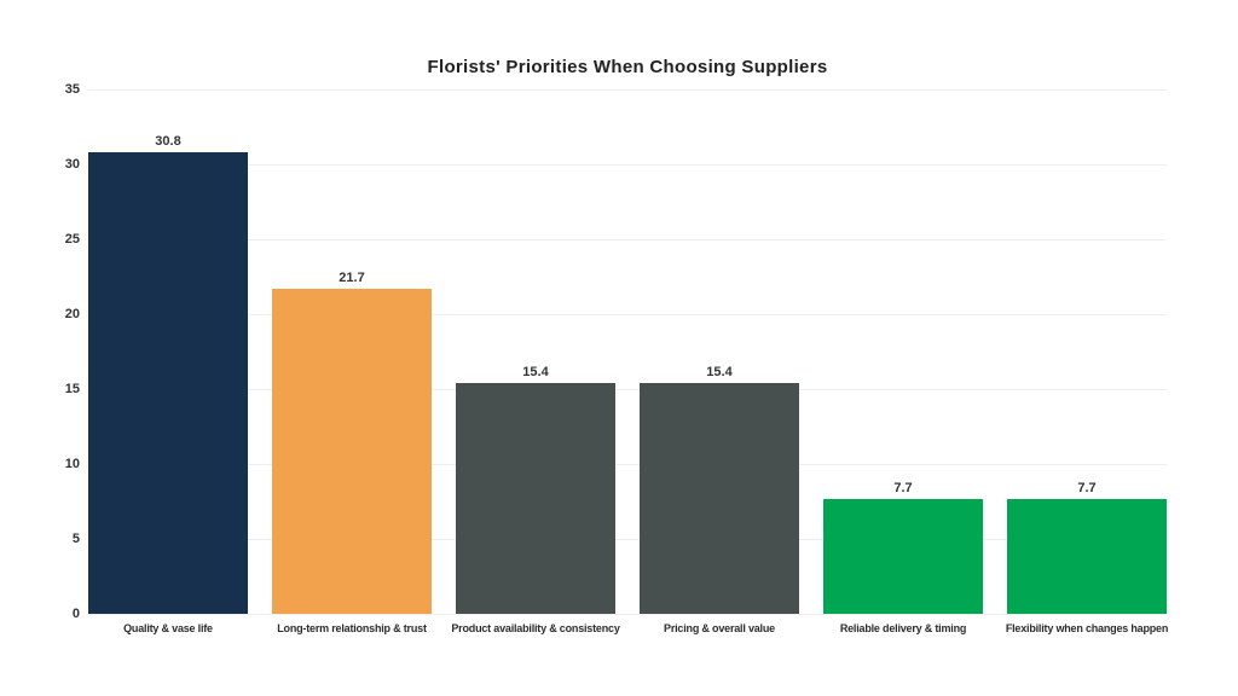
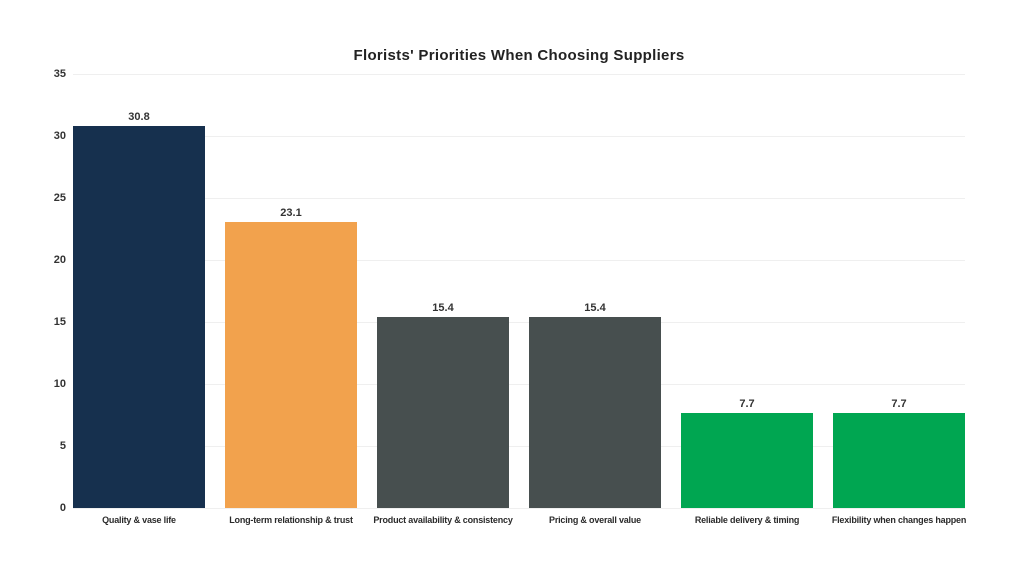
Long-term relationship & trust: 21.7 -> 23.1
